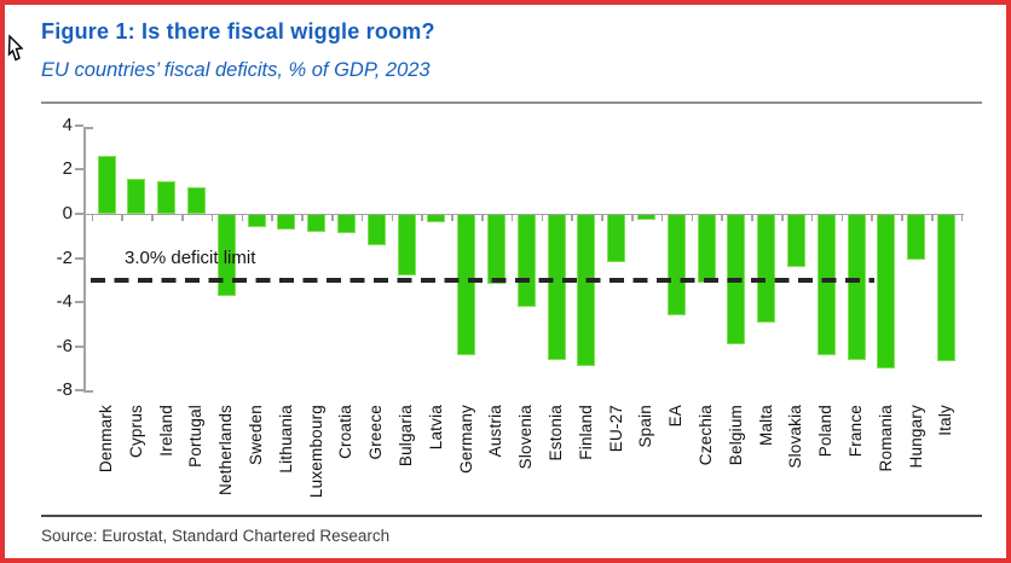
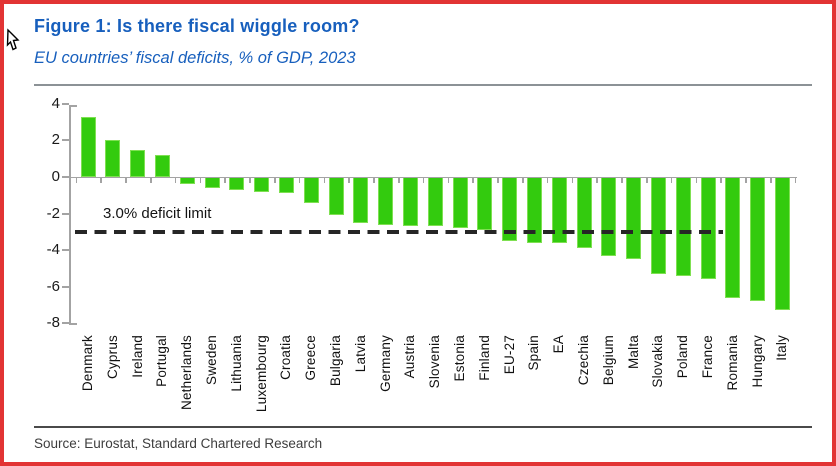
Denmark: 2.6 -> 3.3
Cyprus: 1.6 -> 2.0
Netherlands: -3.7 -> -0.4
Bulgaria: -2.8 -> -2.1
Latvia: -0.4 -> -2.5
Germany: -6.4 -> -2.6
Austria: -3.2 -> -2.7
Slovenia: -4.2 -> -2.7
Estonia: -6.6 -> -2.8
Finland: -6.9 -> -2.9
EU-27: -2.2 -> -3.5
Spain: -0.3 -> -3.6
EA: -4.6 -> -3.6
Czechia: -3.1 -> -3.9
Belgium: -5.9 -> -4.3
Malta: -4.9 -> -4.5
Slovakia: -2.4 -> -5.3
Poland: -6.4 -> -5.4
France: -6.6 -> -5.6
Romania: -7.0 -> -6.6
Hungary: -2.1 -> -6.8
Italy: -6.7 -> -7.3
